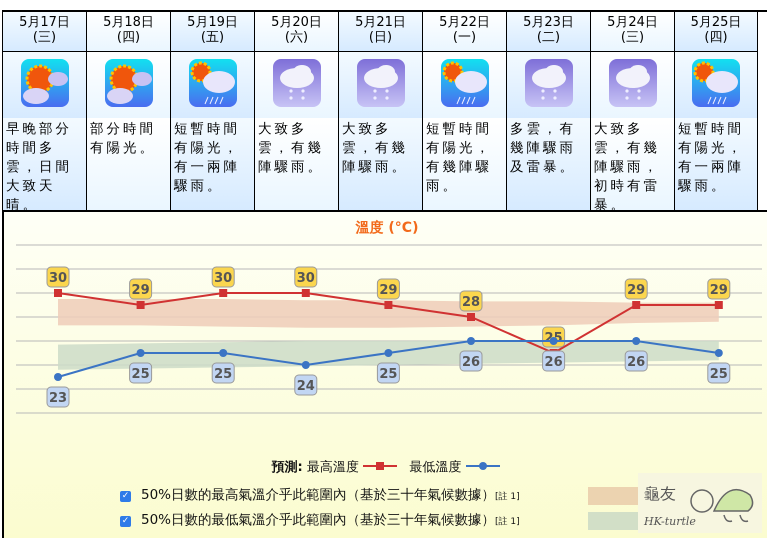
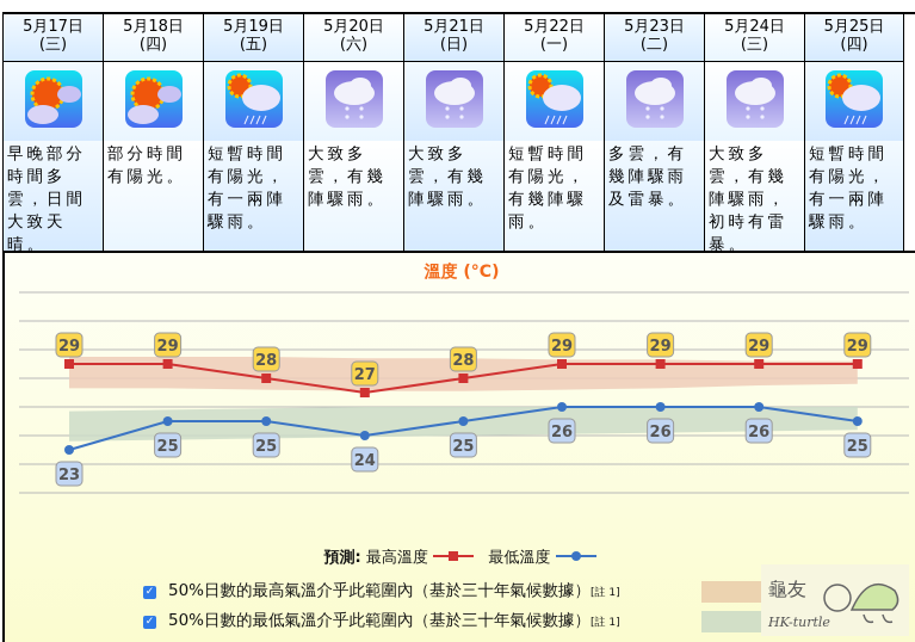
最高溫度/5月17日: 30 -> 29
最高溫度/5月19日: 30 -> 28
最高溫度/5月20日: 30 -> 27
最高溫度/5月21日: 29 -> 28
最高溫度/5月22日: 28 -> 29
最高溫度/5月23日: 25 -> 29
